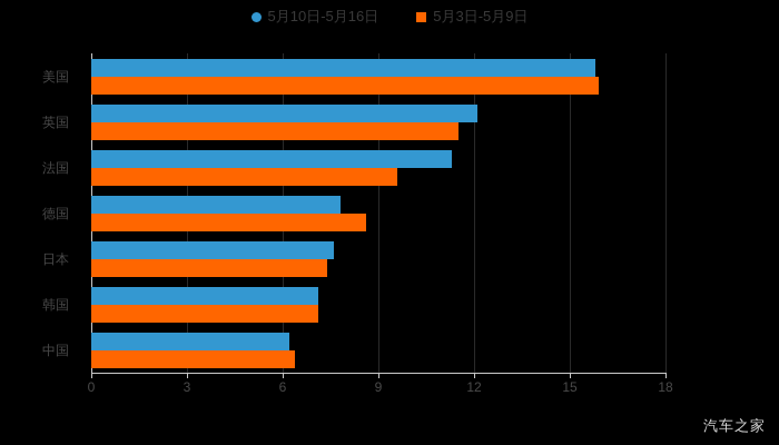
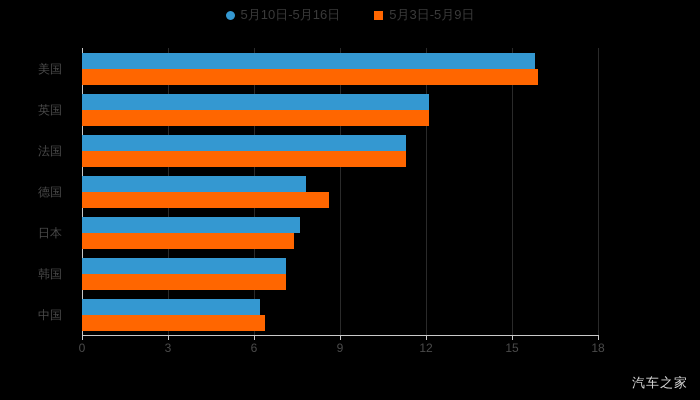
5月3日-5月9日/英国: 11.5 -> 12.1
5月3日-5月9日/法国: 9.6 -> 11.3
